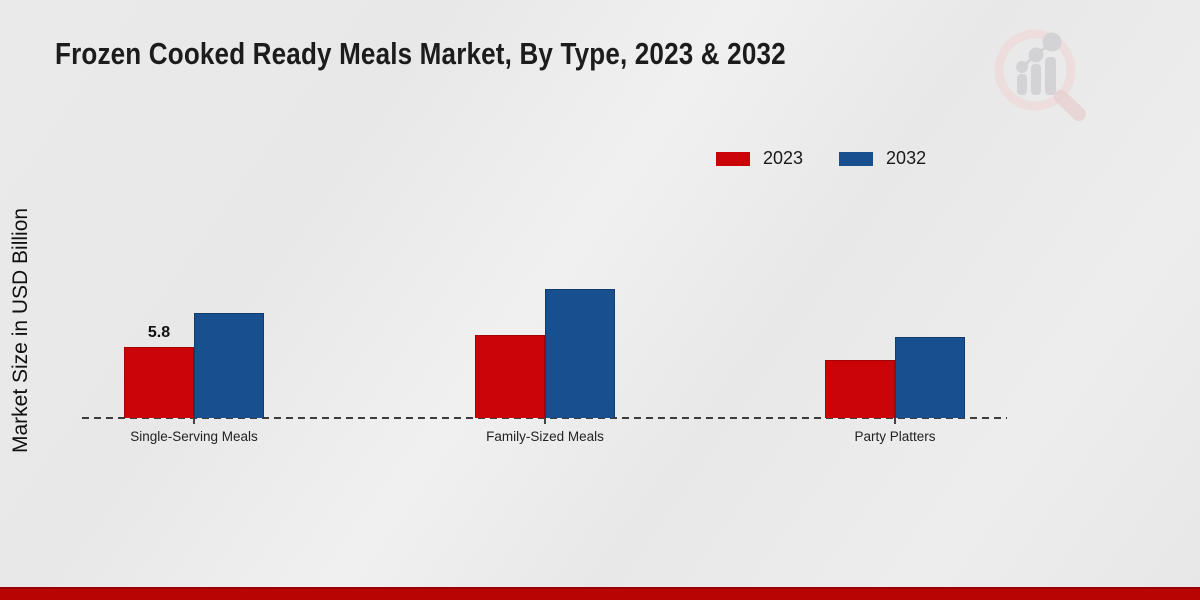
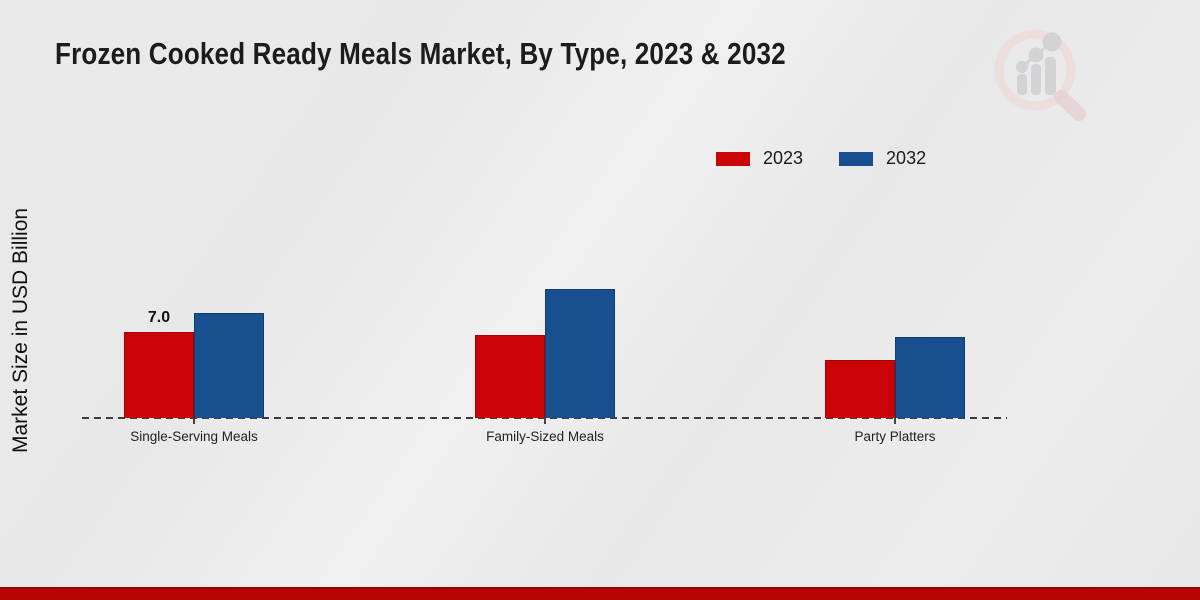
2023/Single-Serving Meals: 5.8 -> 7.0
